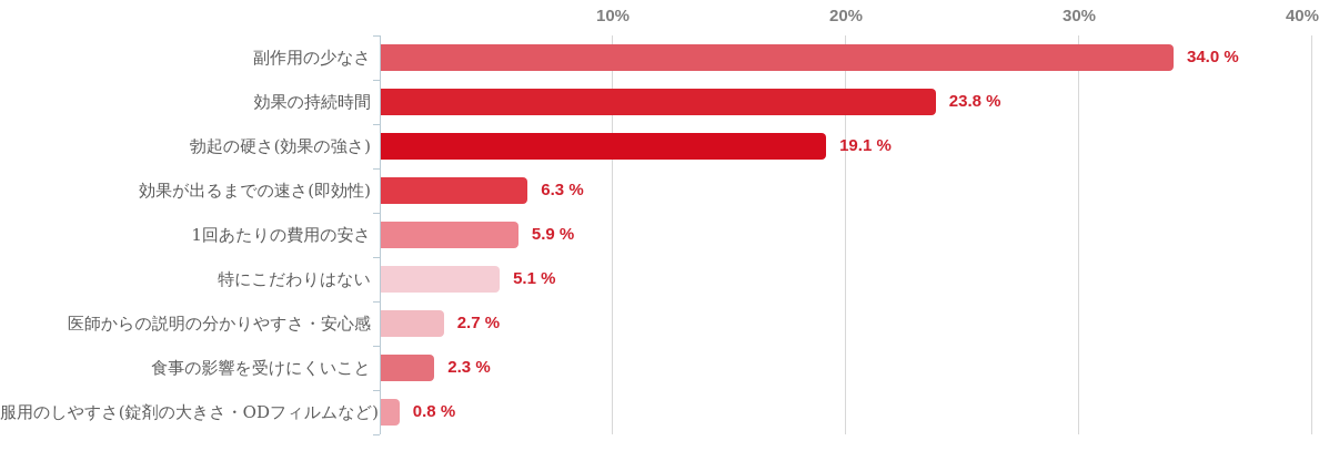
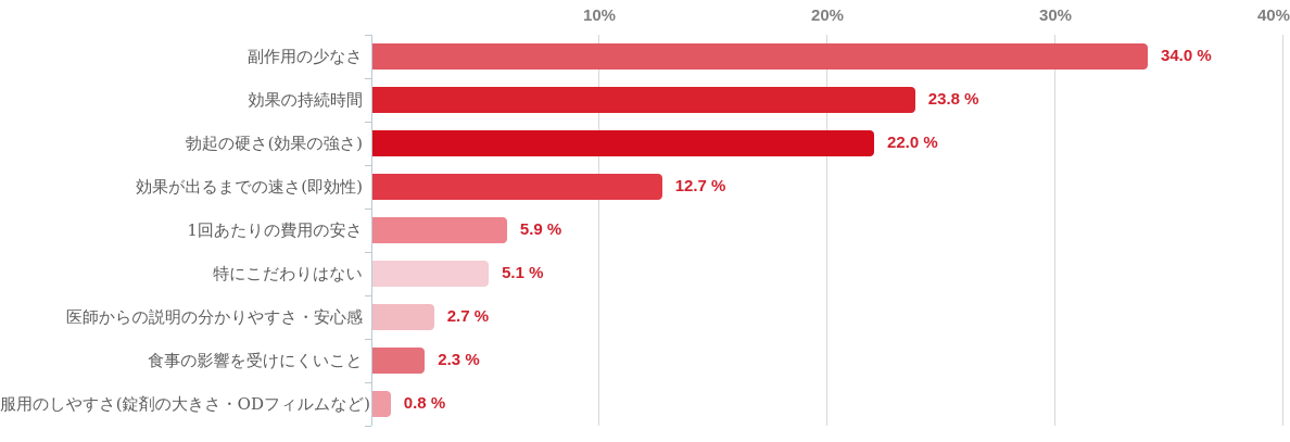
勃起の硬さ(効果の強さ): 19.1 -> 22.0
効果が出るまでの速さ(即効性): 6.3 -> 12.7
